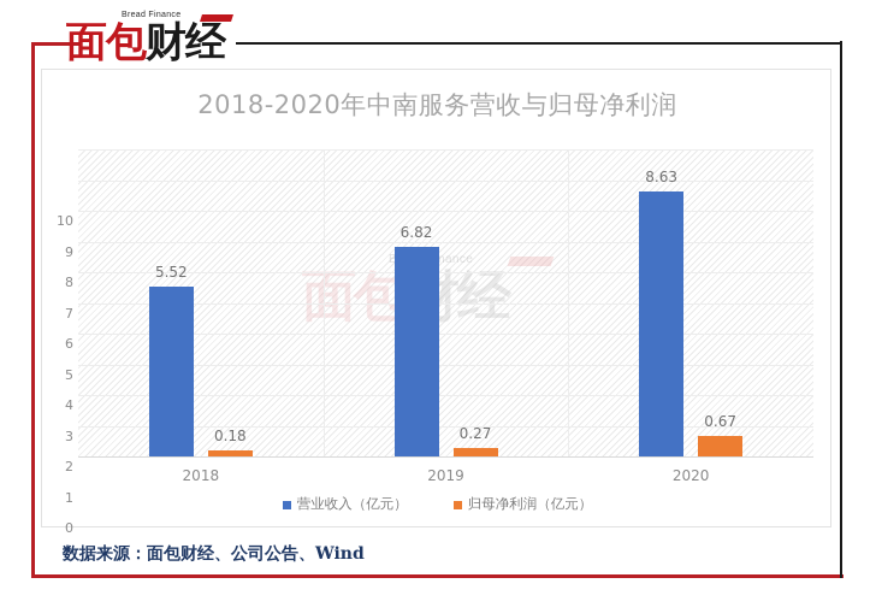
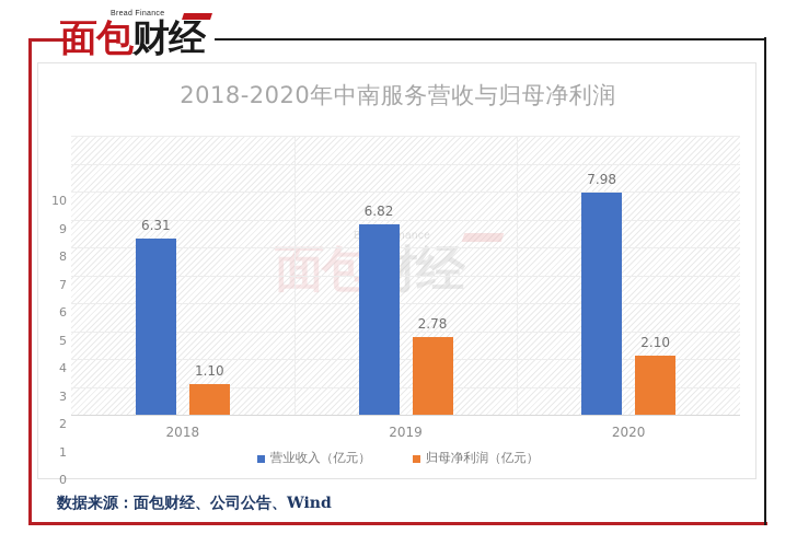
营业收入（亿元）/2018: 5.52 -> 6.31
归母净利润（亿元）/2018: 0.18 -> 1.10
归母净利润（亿元）/2019: 0.27 -> 2.78
营业收入（亿元）/2020: 8.63 -> 7.98
归母净利润（亿元）/2020: 0.67 -> 2.10
